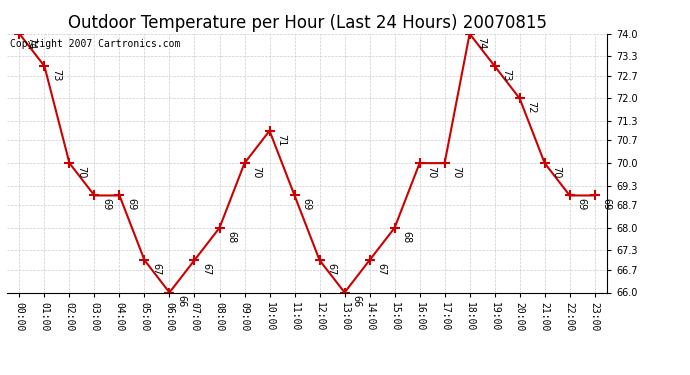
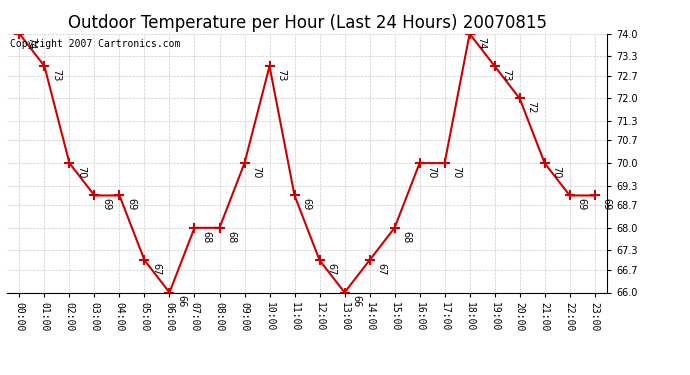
07:00: 67 -> 68
10:00: 71 -> 73
